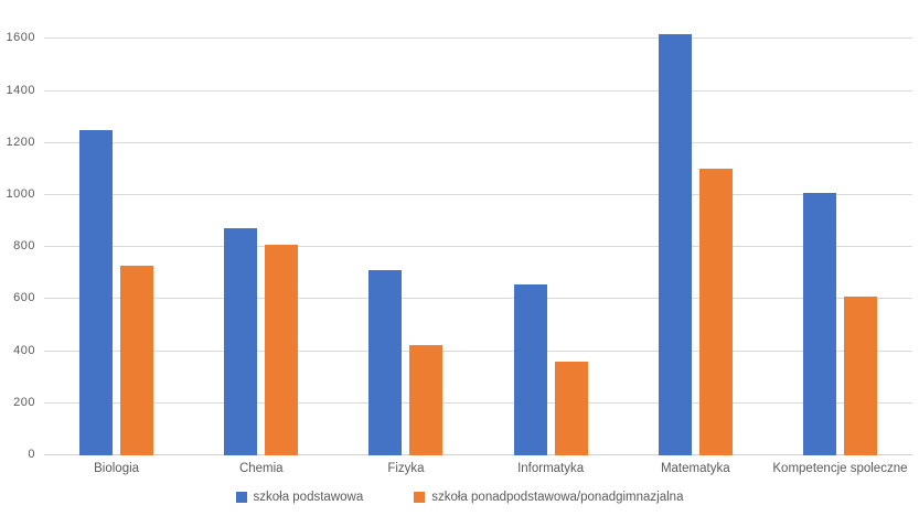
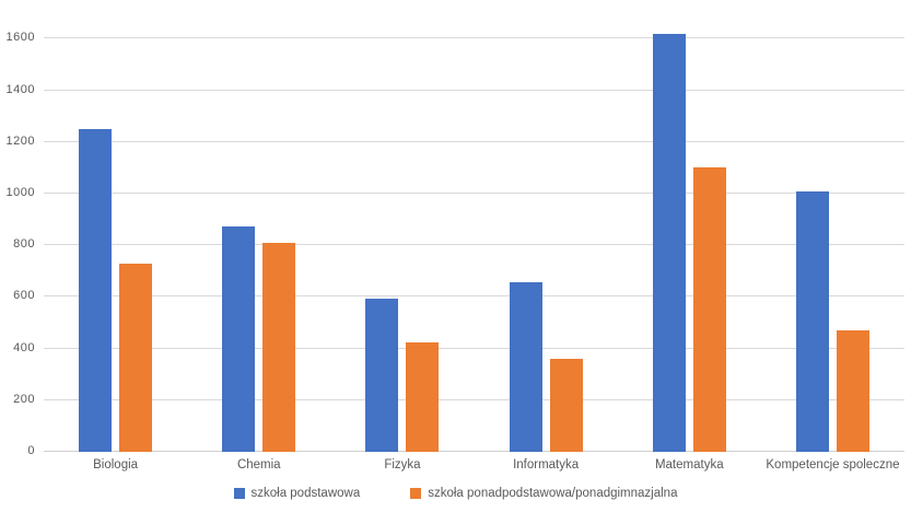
szkoła podstawowa/Fizyka: 710 -> 600
szkoła ponadpodstawowa/ponadgimnazjalna/Kompetencje spoleczne: 610 -> 470
